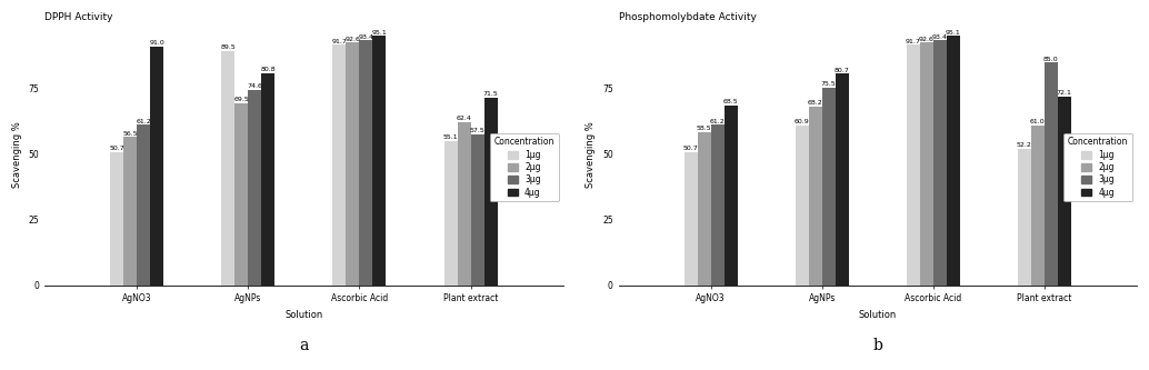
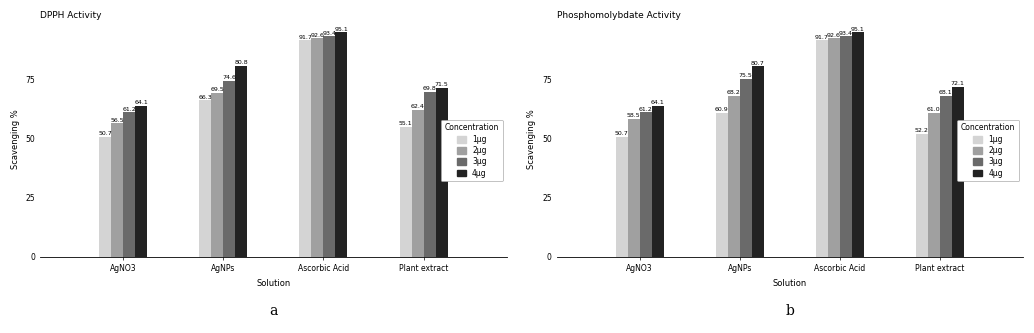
DPPH Activity/4μg/AgNO3: 91.0 -> 64.1
DPPH Activity/1μg/AgNPs: 89.5 -> 66.3
DPPH Activity/3μg/Plant extract: 57.5 -> 69.8
Phosphomolybdate Activity/4μg/AgNO3: 68.5 -> 64.1
Phosphomolybdate Activity/3μg/Plant extract: 85.0 -> 68.1
